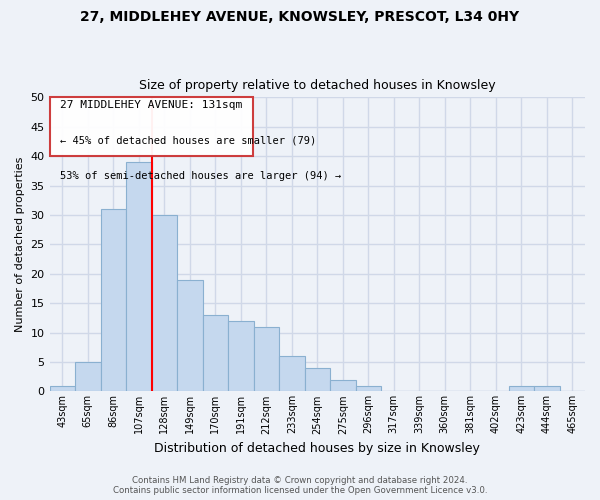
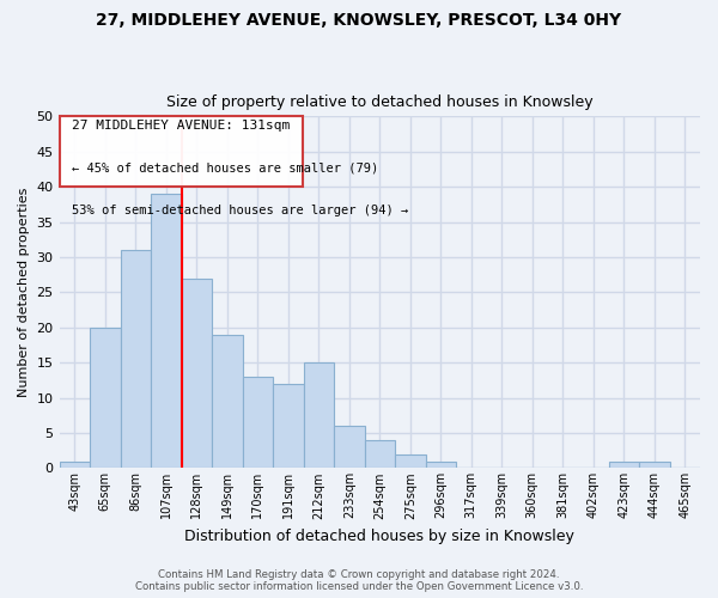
65sqm: 5 -> 20
128sqm: 30 -> 27
212sqm: 11 -> 15
